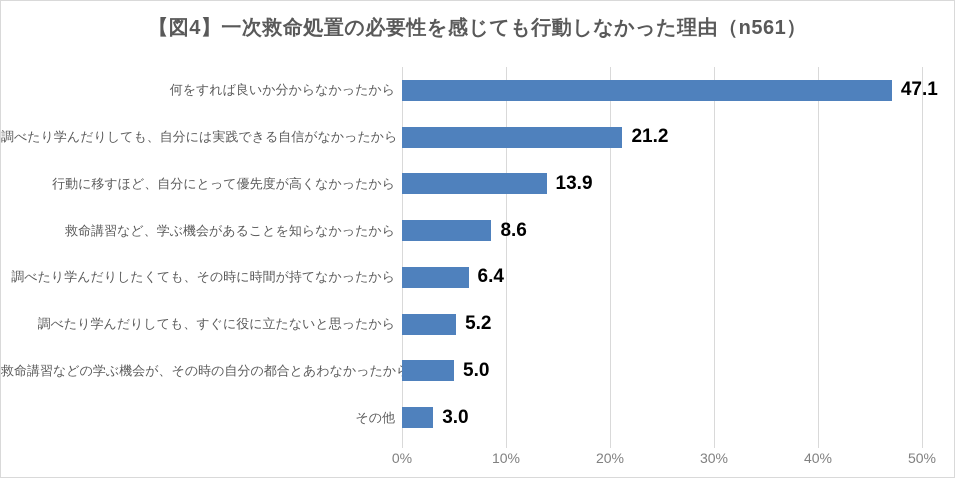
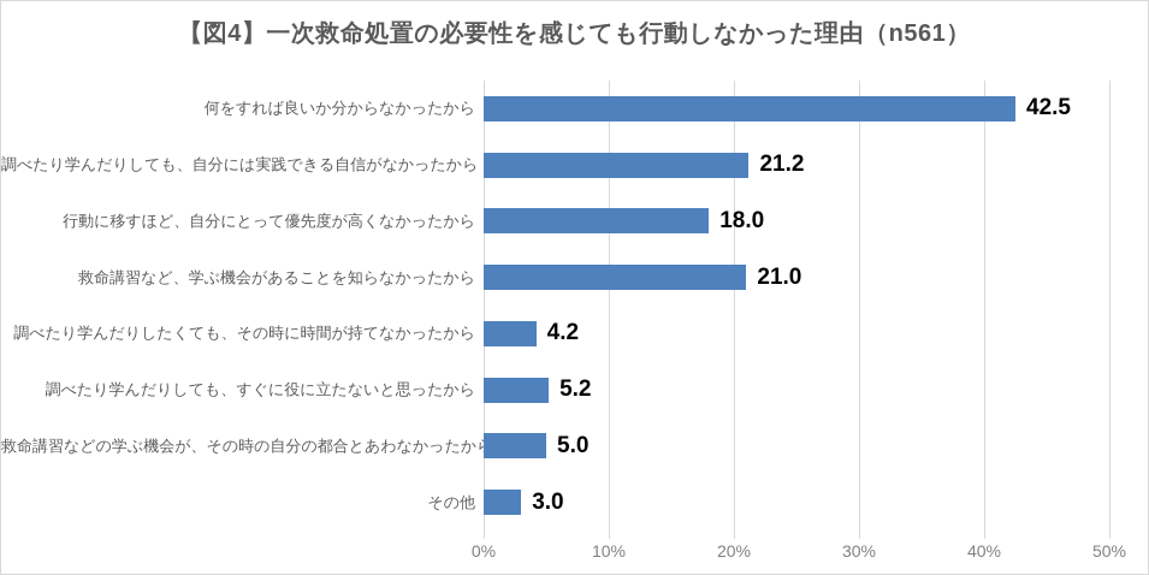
何をすれば良いか分からなかったから: 47.1 -> 42.5
行動に移すほど、自分にとって優先度が高くなかったから: 13.9 -> 18.0
救命講習など、学ぶ機会があることを知らなかったから: 8.6 -> 21.0
調べたり学んだりしたくても、その時に時間が持てなかったから: 6.4 -> 4.2
